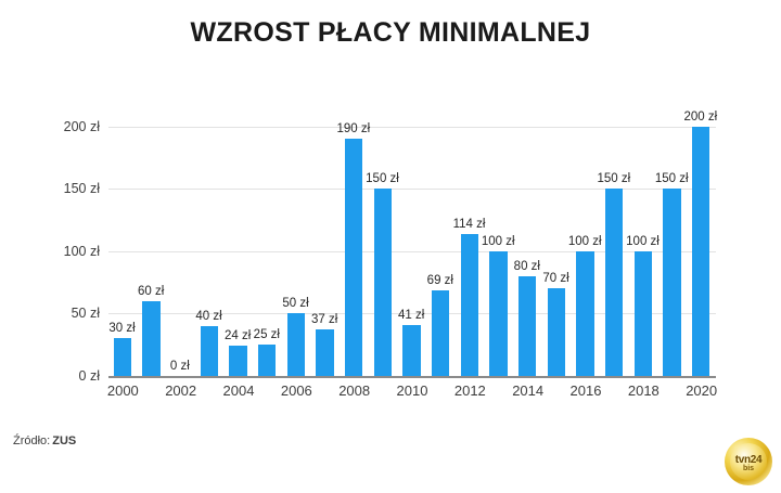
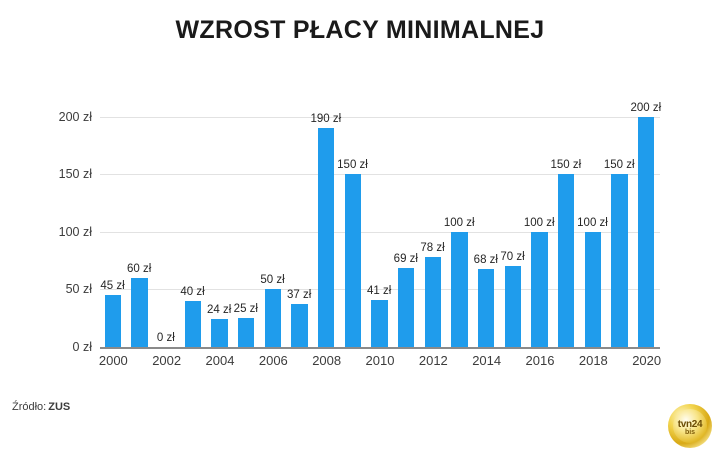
2000: 30 -> 45
2012: 114 -> 78
2014: 80 -> 68
